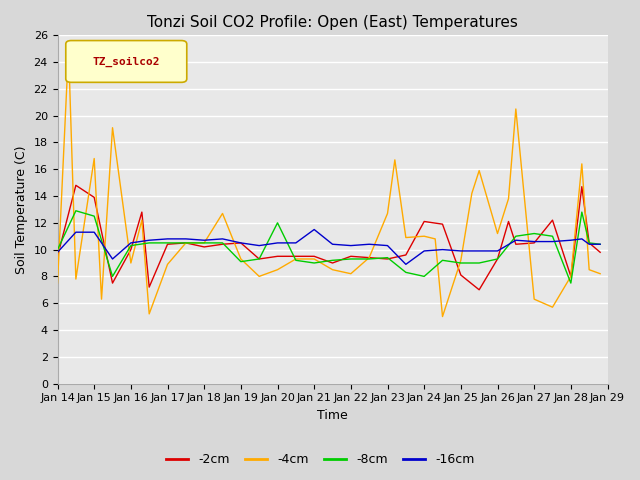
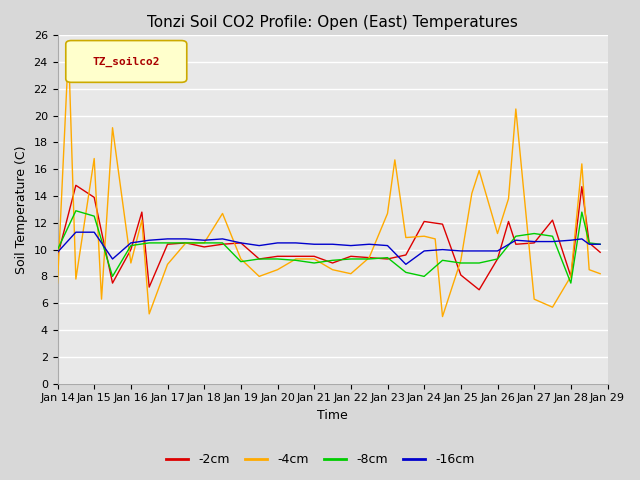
-8cm/Jan 20: 12.0 -> 9.3
-16cm/Jan 21: 11.5 -> 10.4
